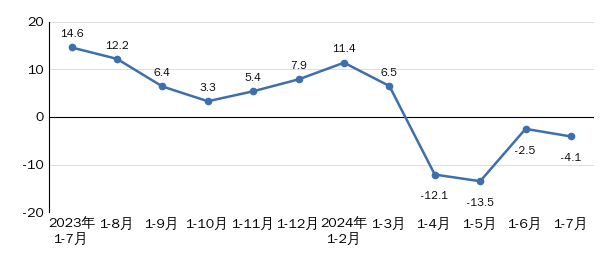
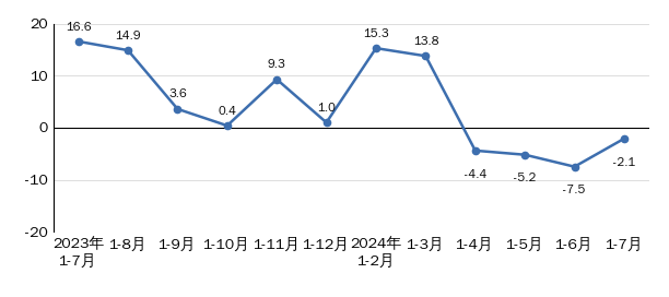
2023年 1-7月: 14.6 -> 16.6
1-8月: 12.2 -> 14.9
1-9月: 6.4 -> 3.6
1-10月: 3.3 -> 0.4
1-11月: 5.4 -> 9.3
1-12月: 7.9 -> 1.0
2024年 1-2月: 11.4 -> 15.3
1-3月: 6.5 -> 13.8
1-4月: -12.1 -> -4.4
1-5月: -13.5 -> -5.2
1-6月: -2.5 -> -7.5
1-7月: -4.1 -> -2.1
